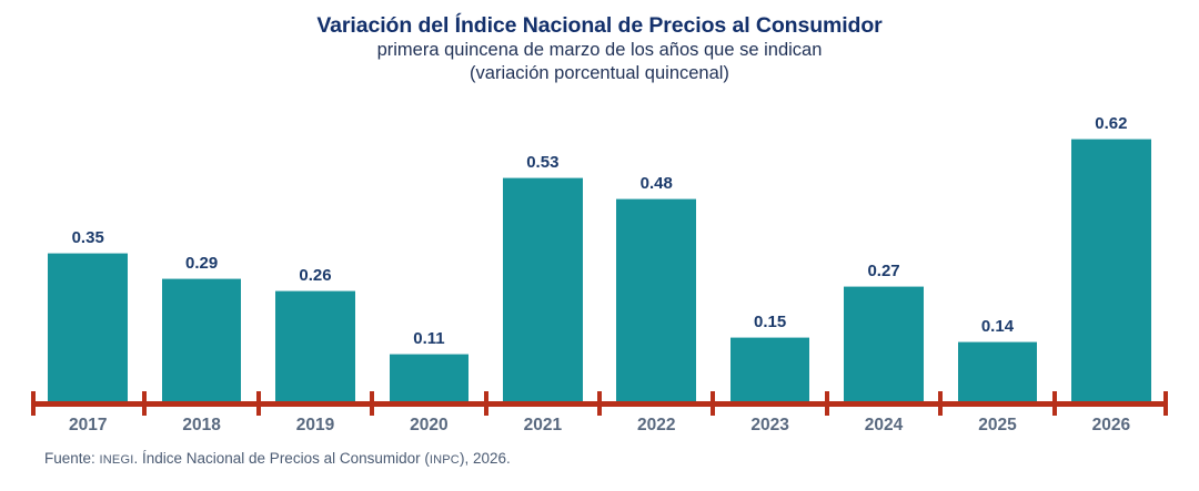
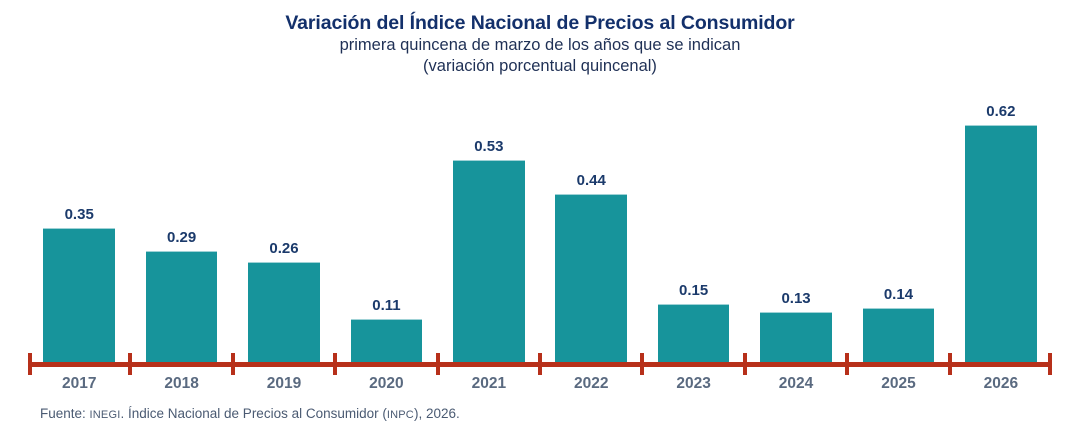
2022: 0.48 -> 0.44
2024: 0.27 -> 0.13
